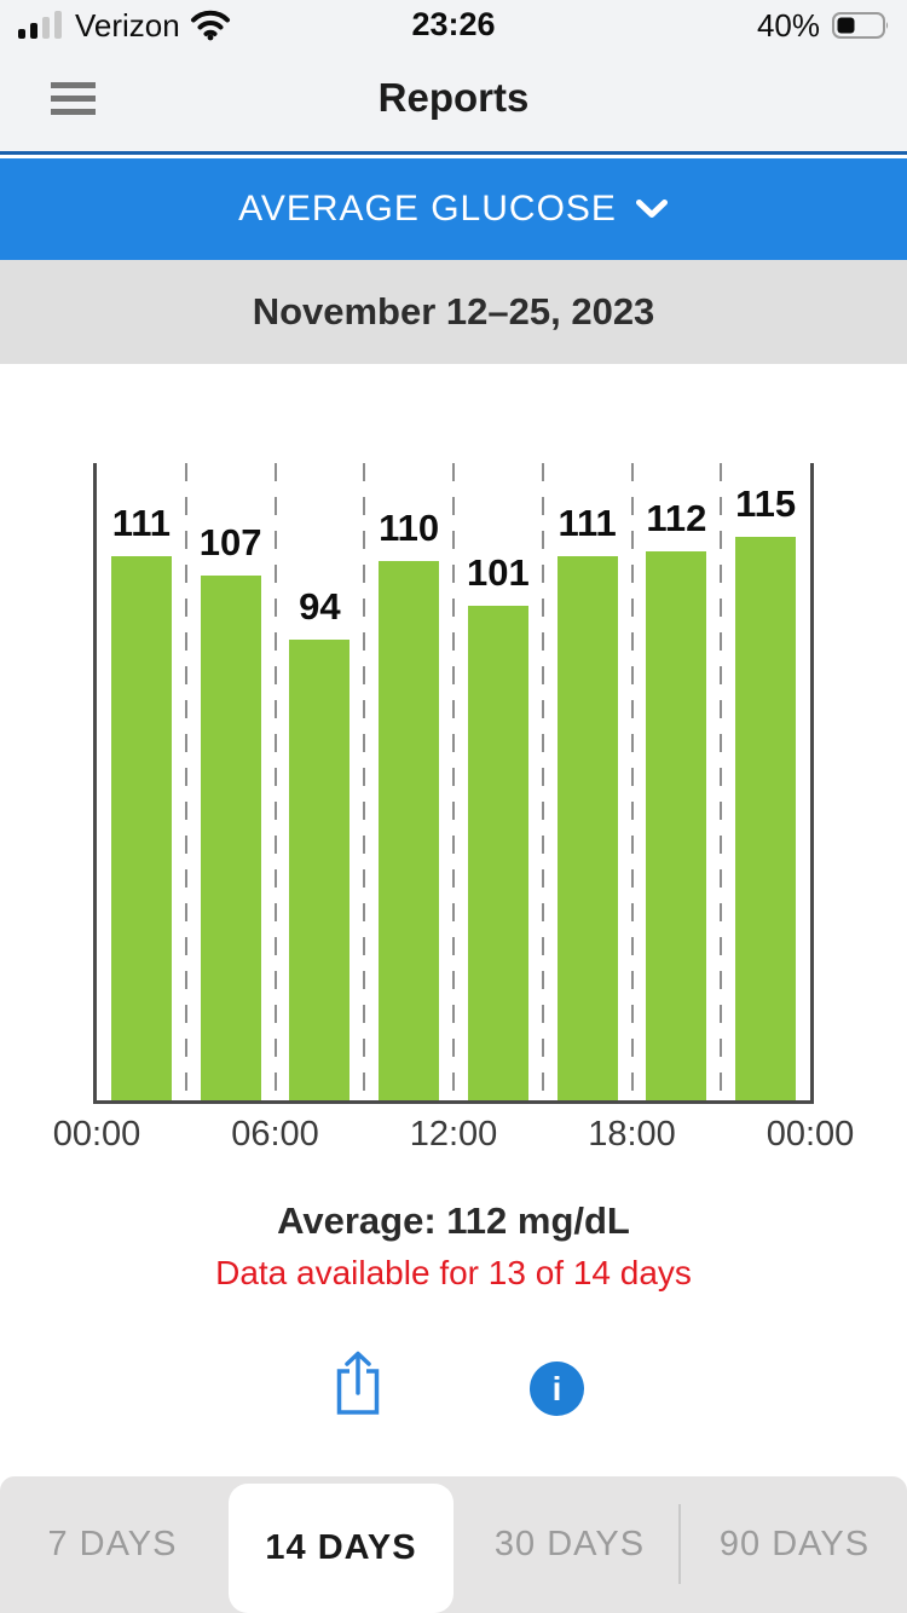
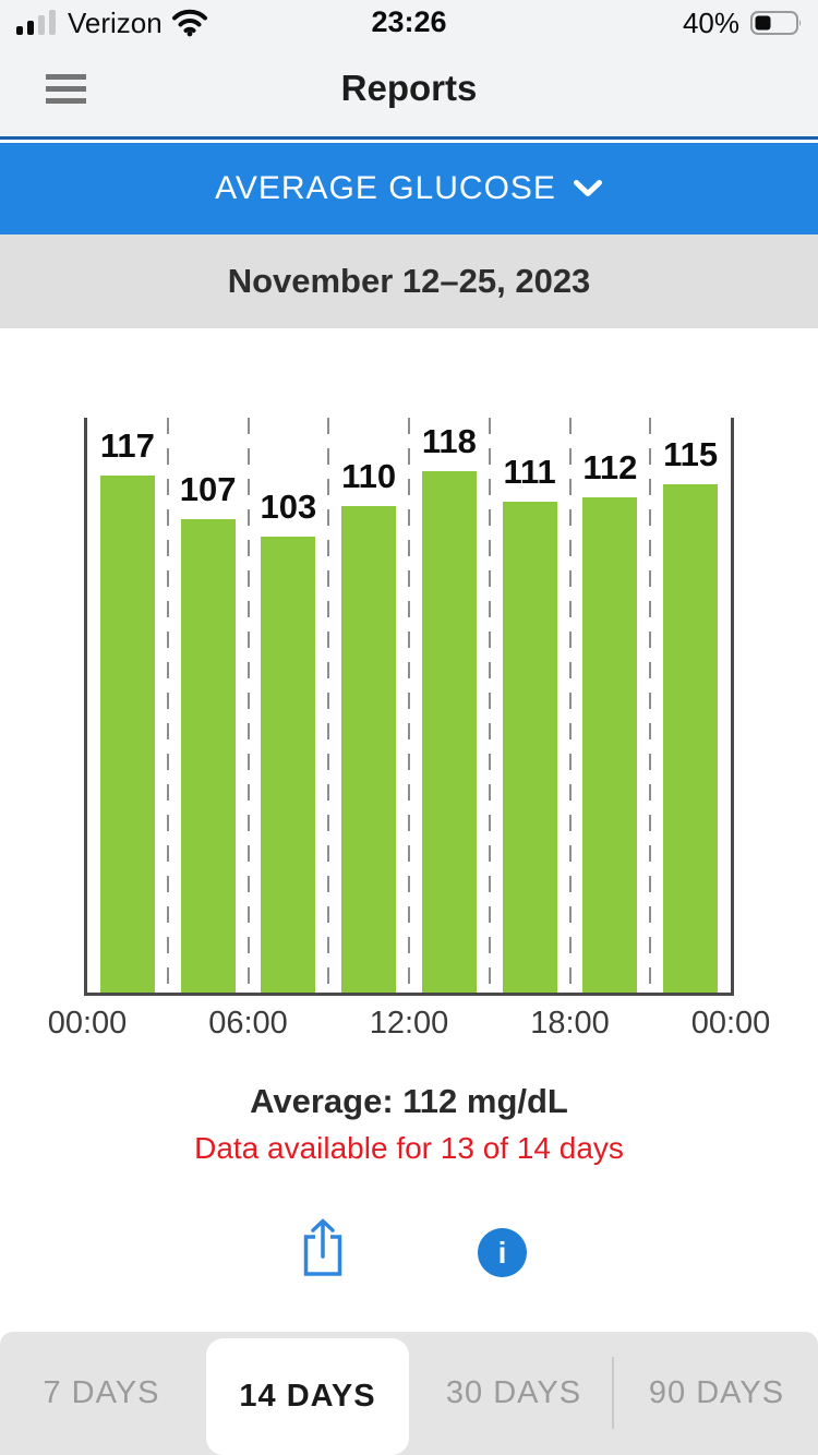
00:00: 111 -> 117
06:00: 94 -> 103
12:00: 101 -> 118
